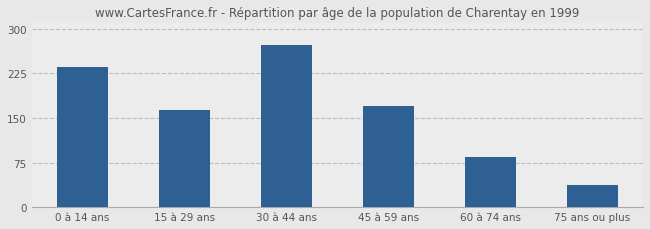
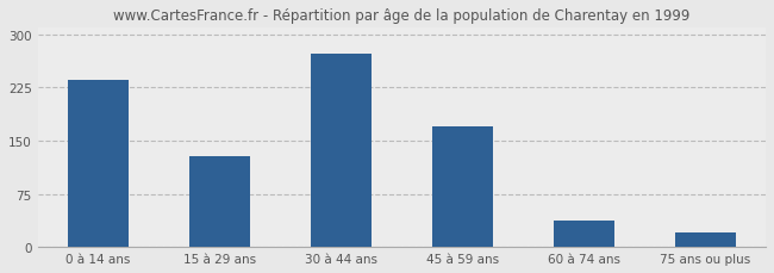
15 à 29 ans: 163 -> 128
60 à 74 ans: 84 -> 38
75 ans ou plus: 37 -> 20
